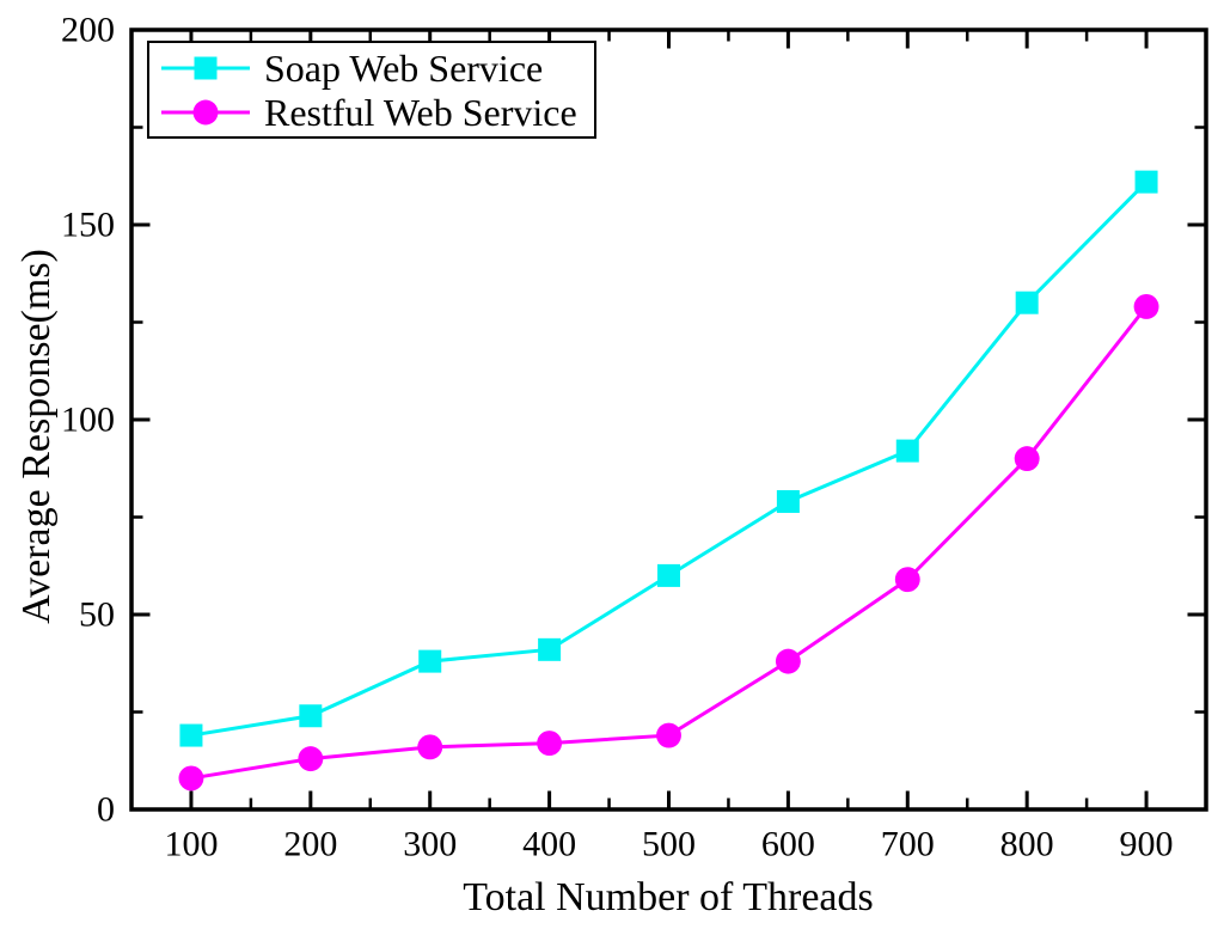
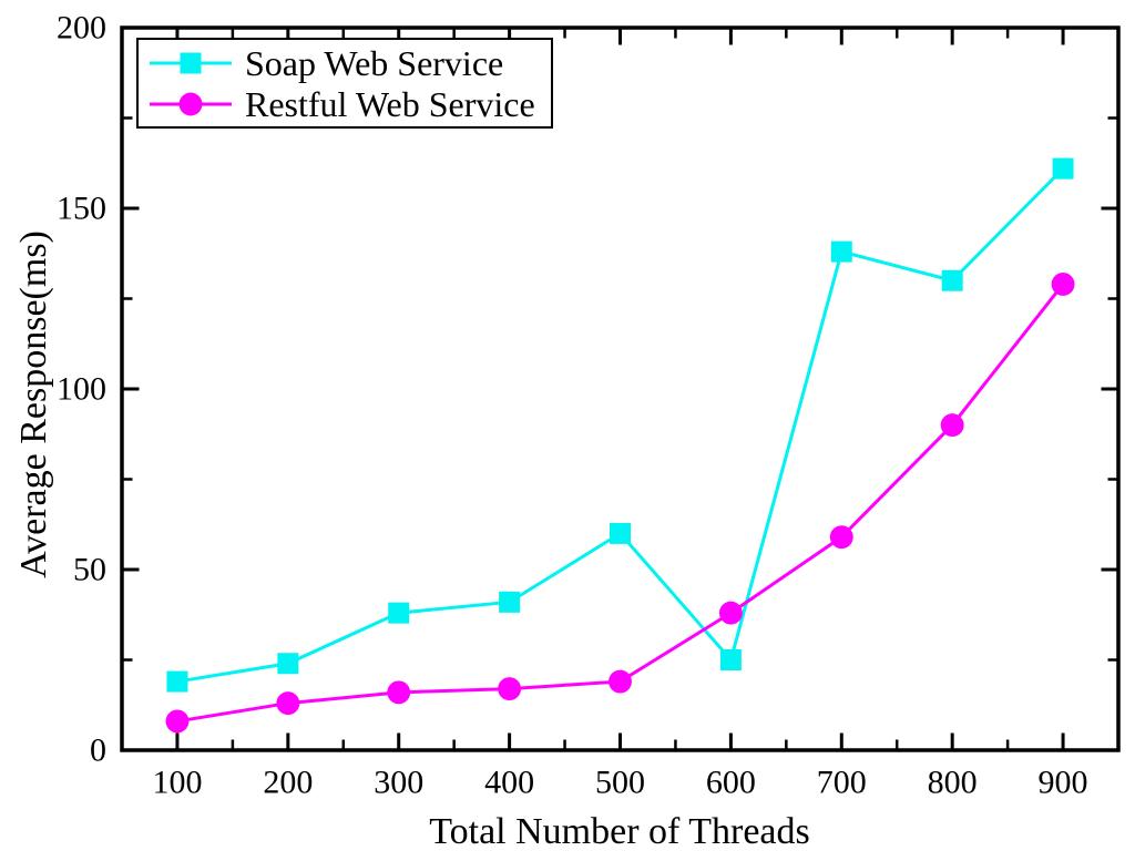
Soap Web Service/600: 79 -> 25
Soap Web Service/700: 92 -> 138
